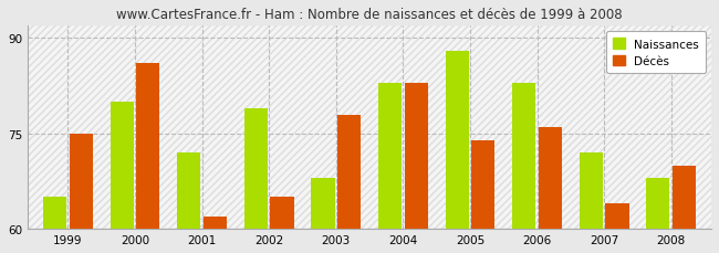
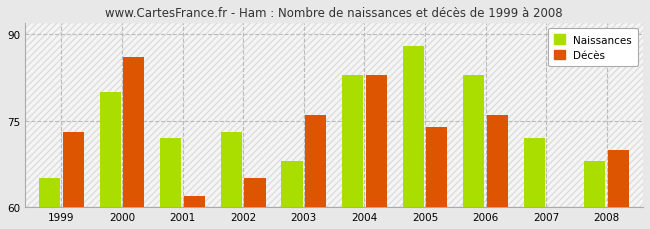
Décès/1999: 75 -> 73
Naissances/2002: 79 -> 73
Décès/2003: 78 -> 76
Décès/2007: 64 -> 60
